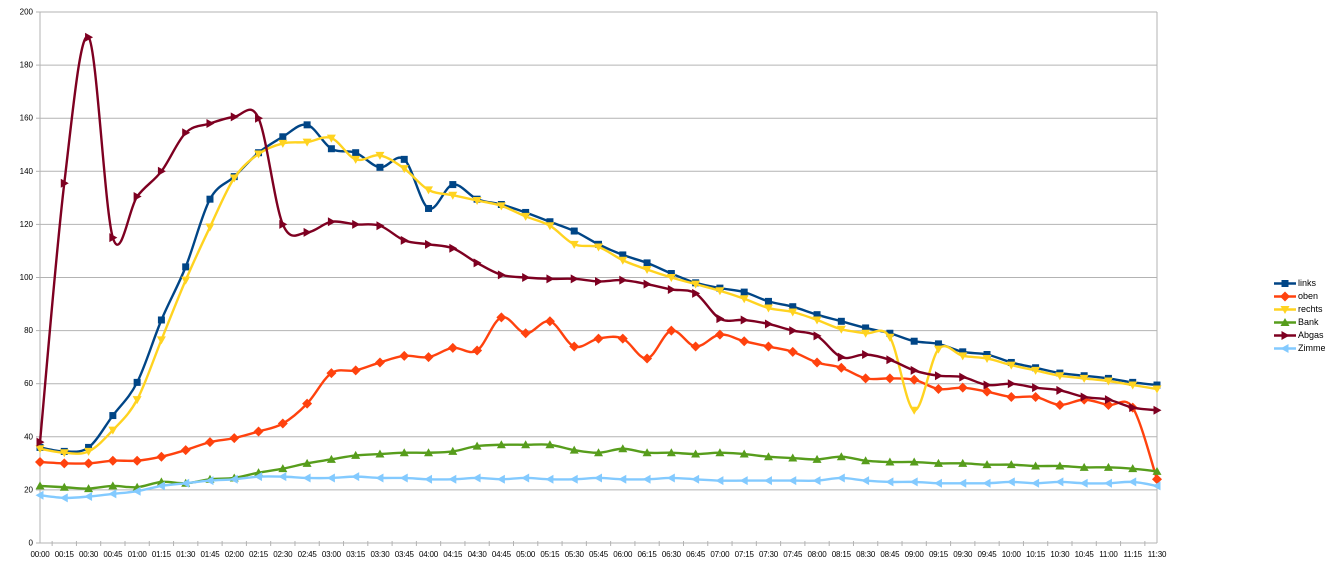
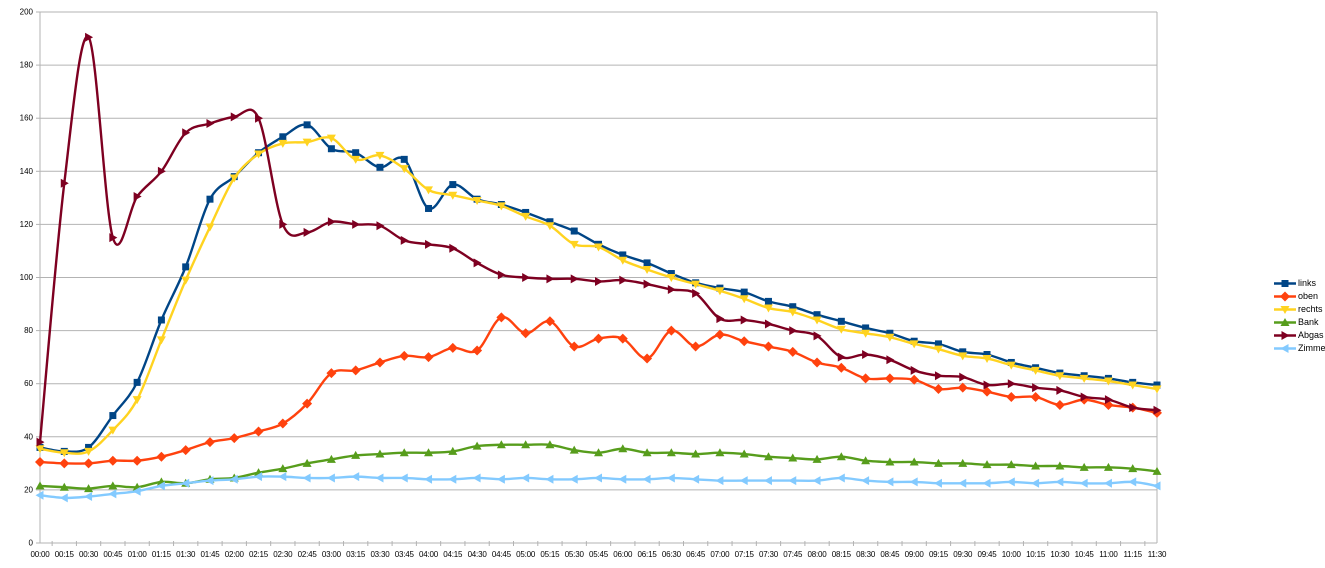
rechts/09:00: 50 -> 75
oben/11:30: 24 -> 49
